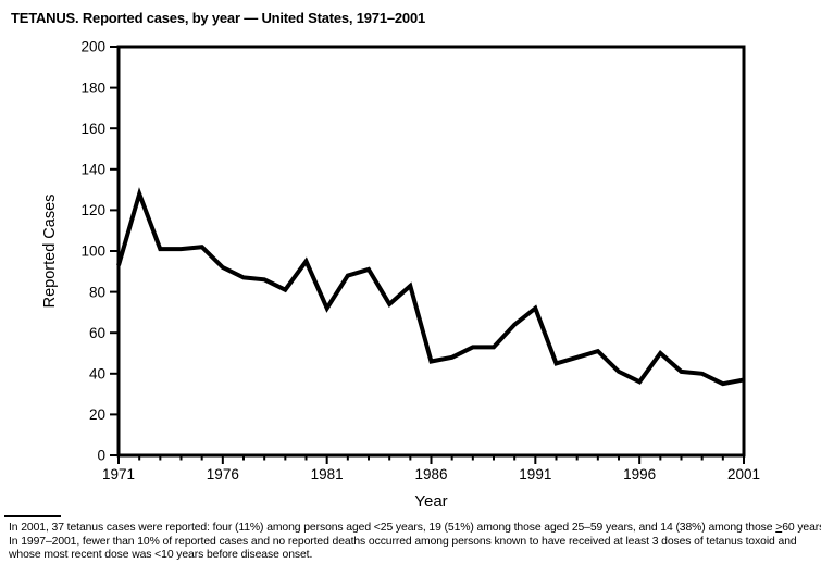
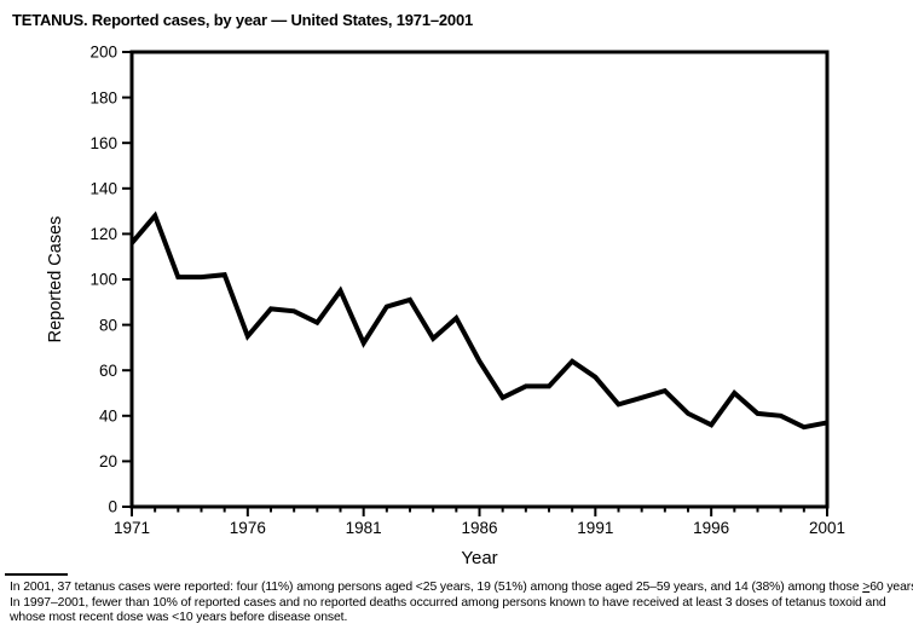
1971: 93 -> 116
1976: 92 -> 75
1986: 46 -> 64
1991: 72 -> 57
